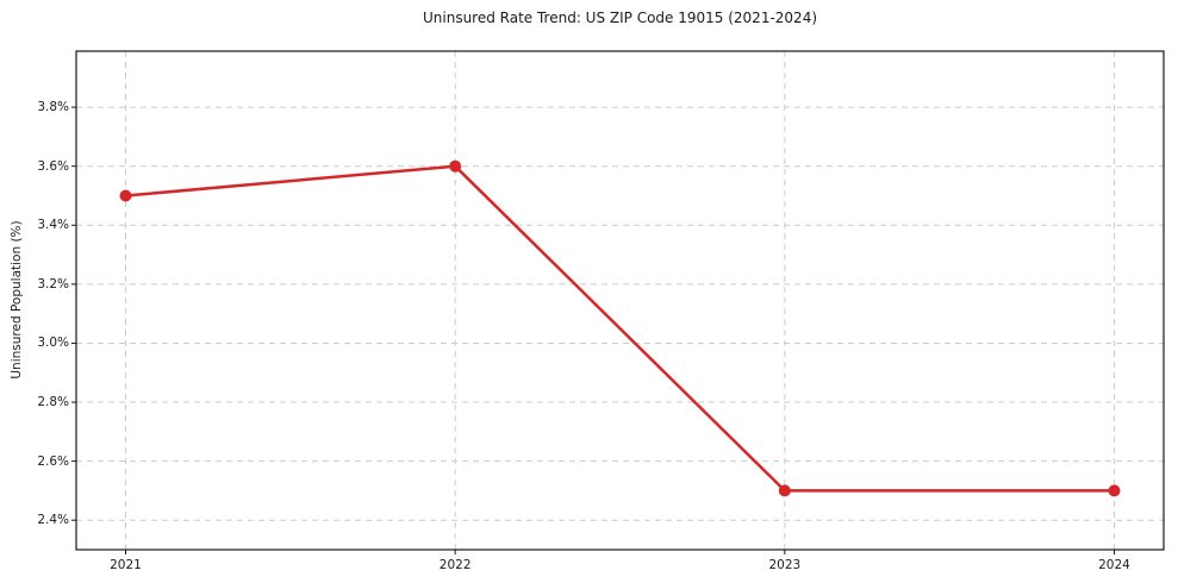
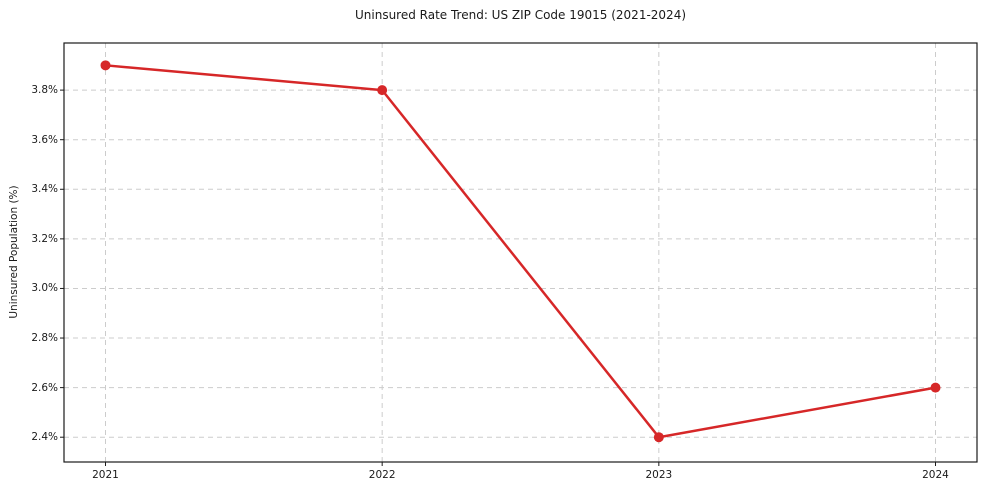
2021: 3.5% -> 3.9%
2022: 3.6% -> 3.8%
2023: 2.5% -> 2.4%
2024: 2.5% -> 2.6%
